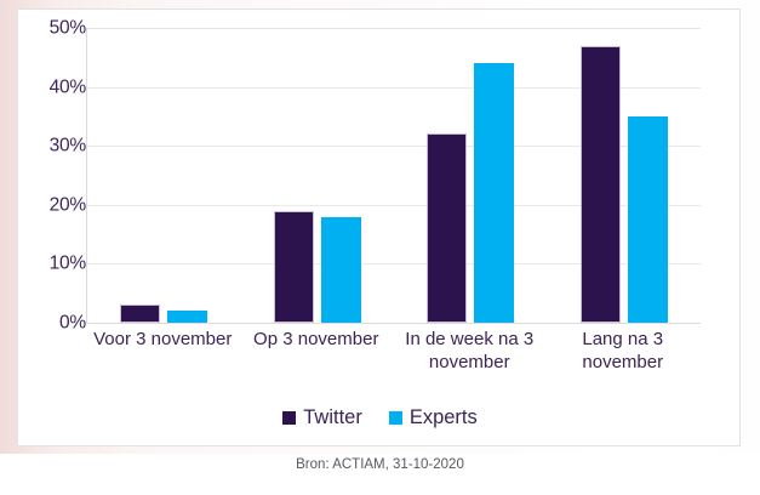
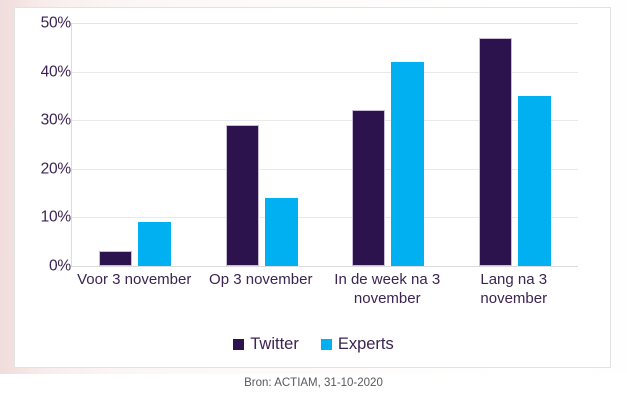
Experts/Voor 3 november: 2% -> 9%
Twitter/Op 3 november: 19% -> 29%
Experts/Op 3 november: 18% -> 14%
Experts/In de week na 3 november: 44% -> 42%
